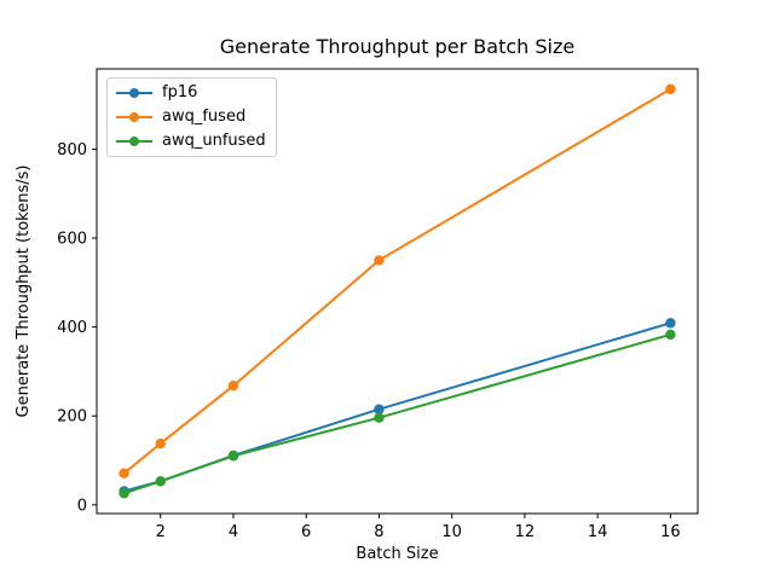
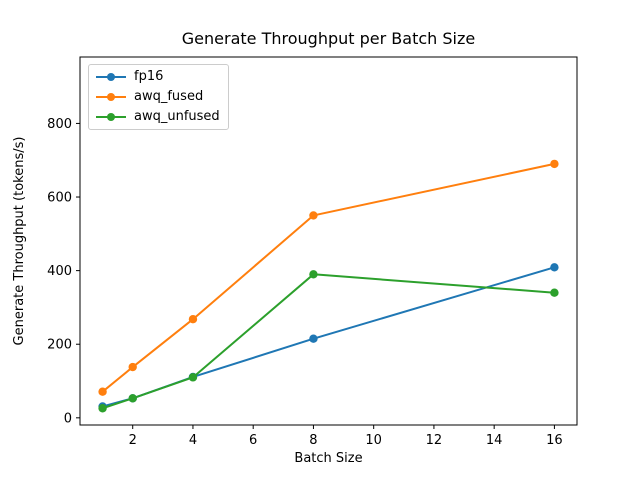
awq_unfused/8: 200 -> 390
awq_fused/16: 940 -> 690
awq_unfused/16: 380 -> 340
